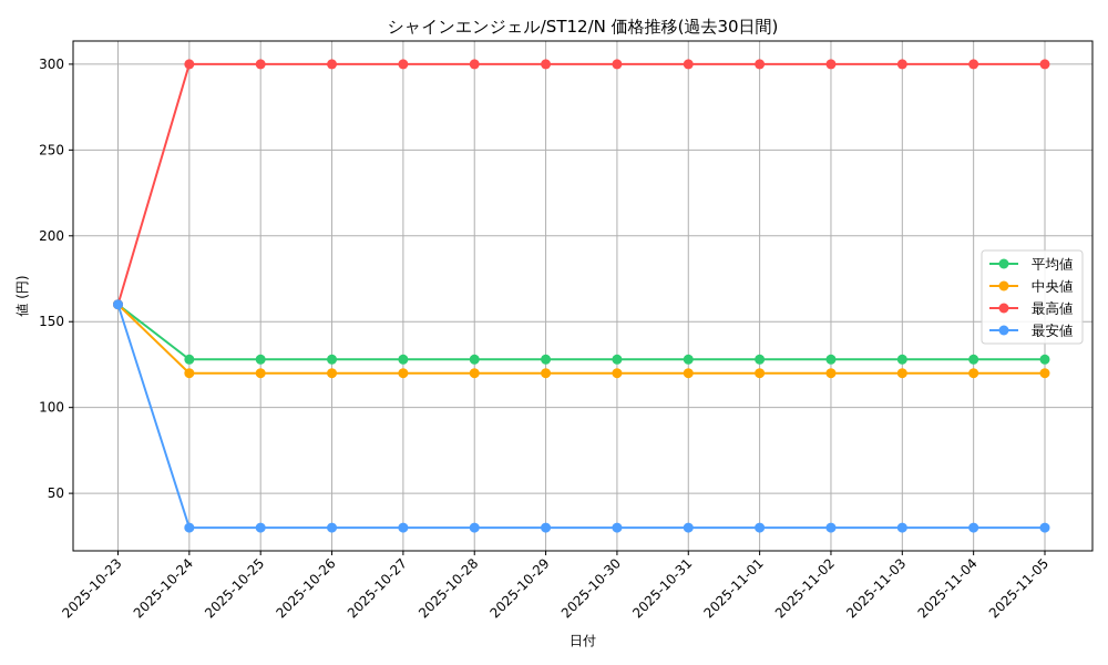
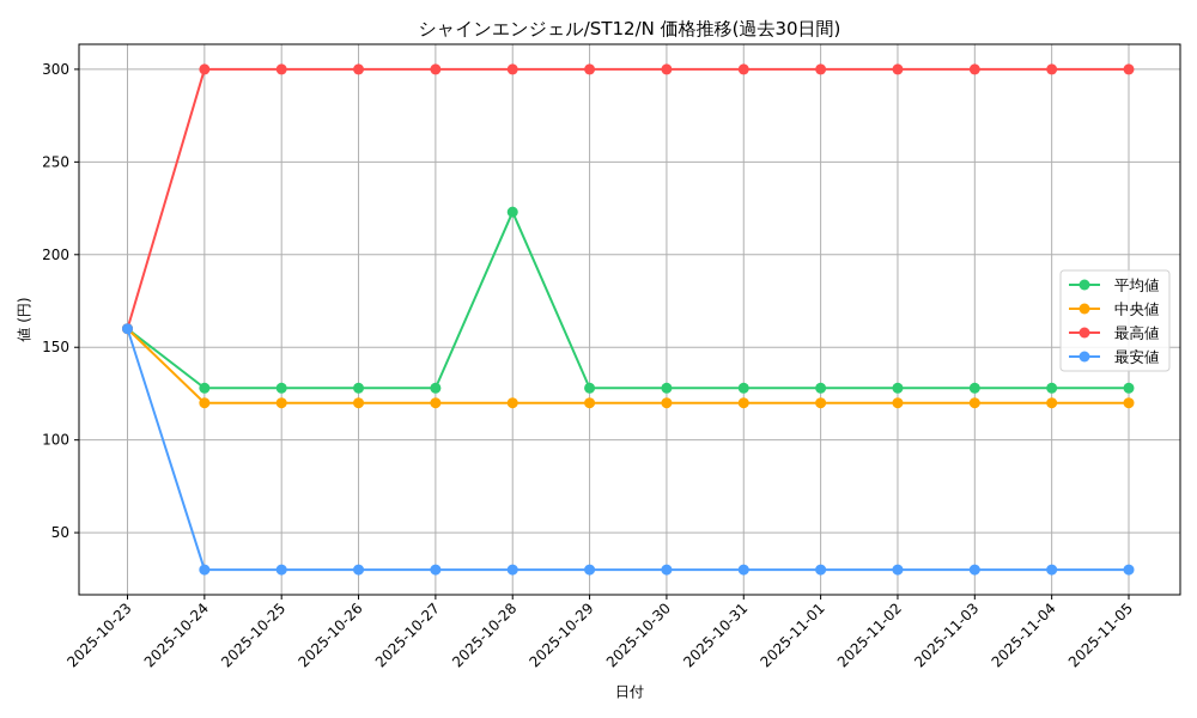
平均値/2025-10-28: 128 -> 223
